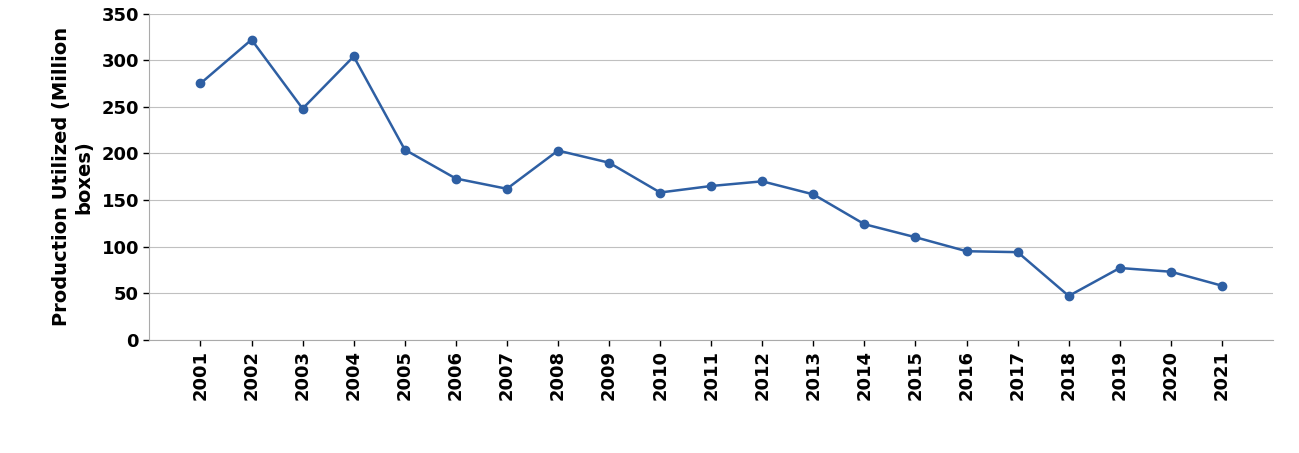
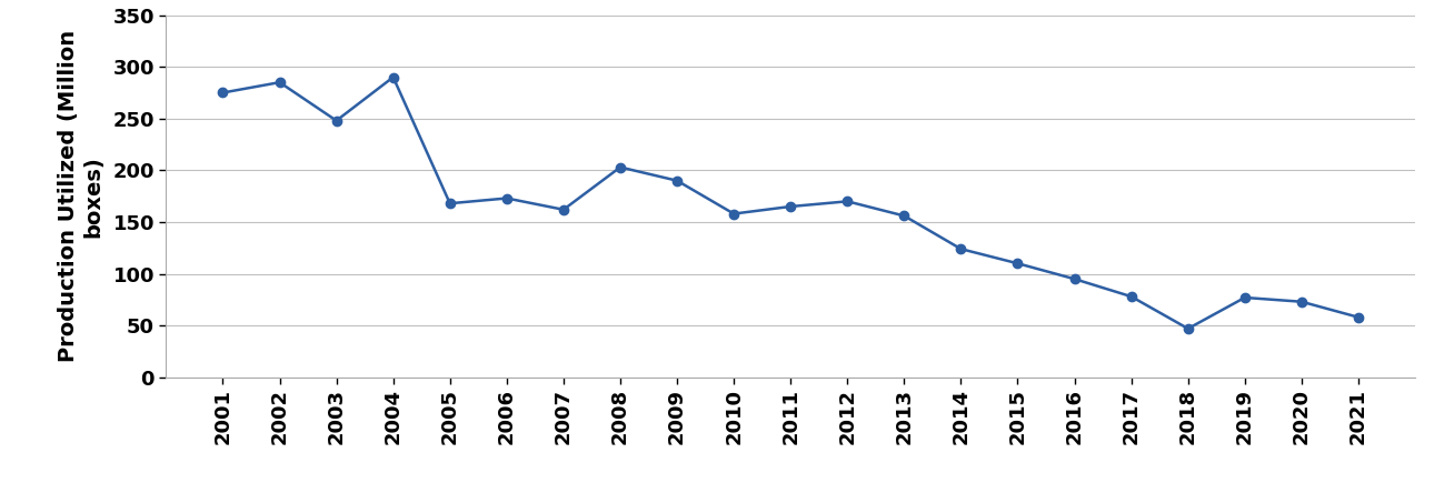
2002: 322 -> 285
2004: 304 -> 290
2005: 204 -> 168
2017: 94 -> 78
